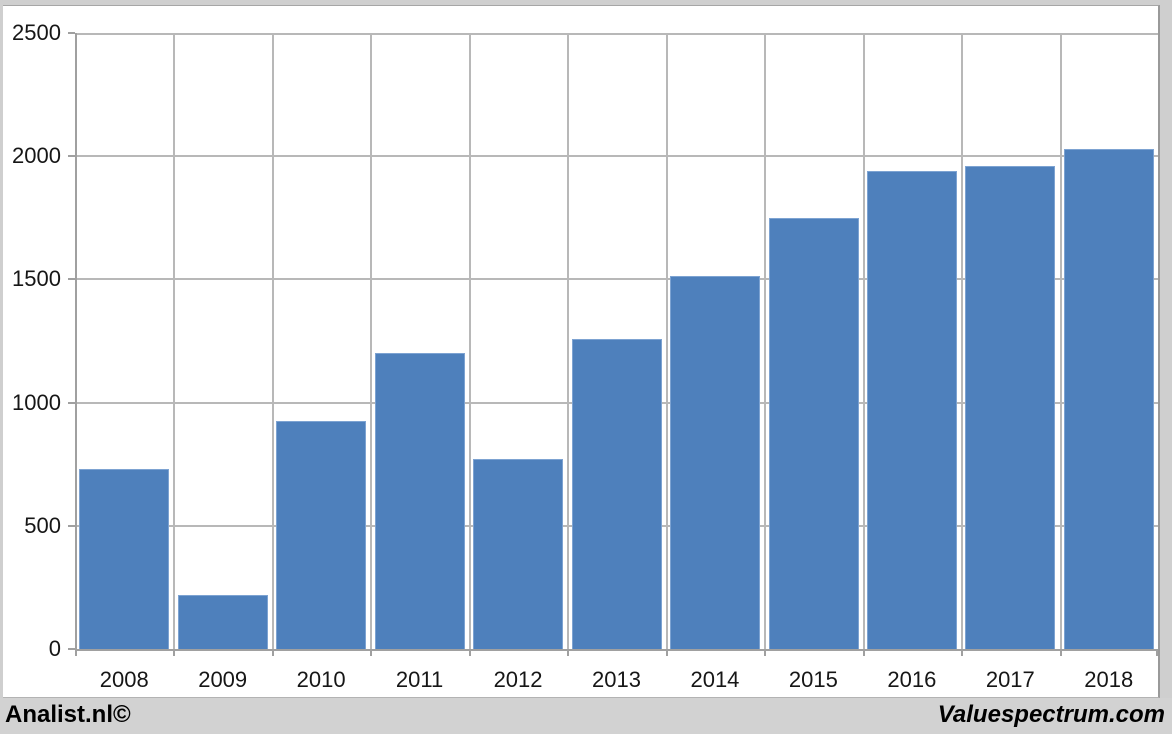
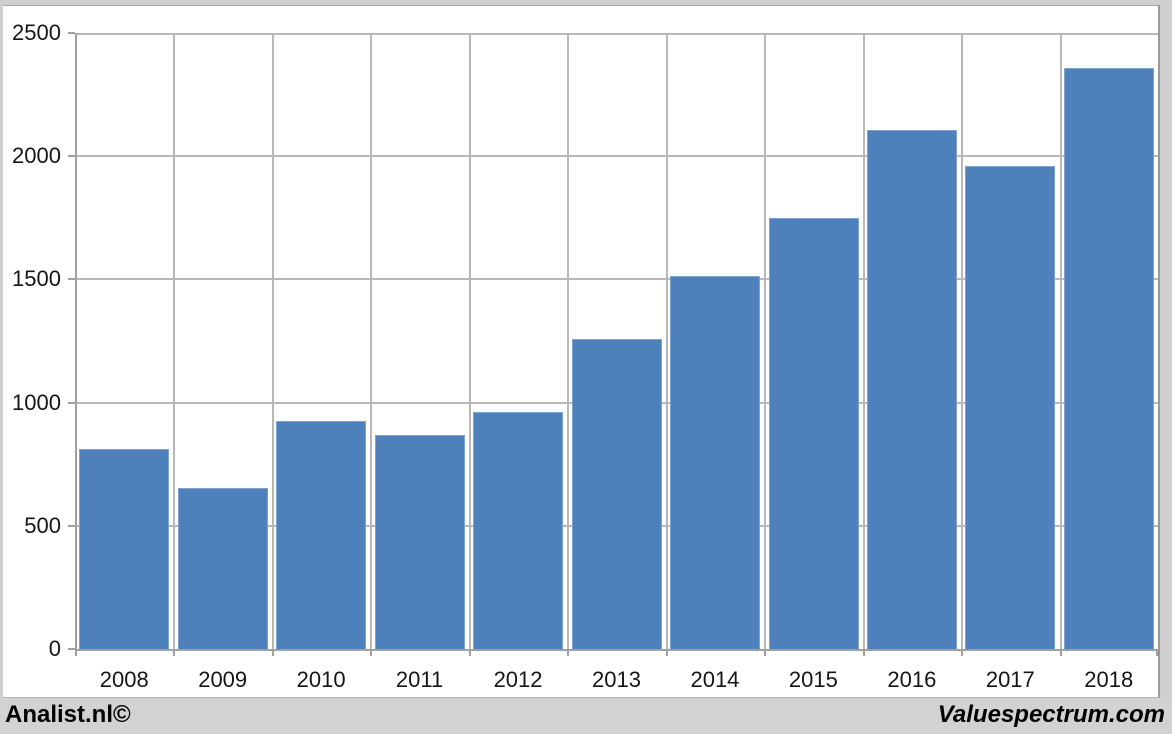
2008: 730 -> 810
2009: 220 -> 660
2011: 1200 -> 870
2012: 770 -> 960
2016: 1940 -> 2100
2018: 2030 -> 2360
